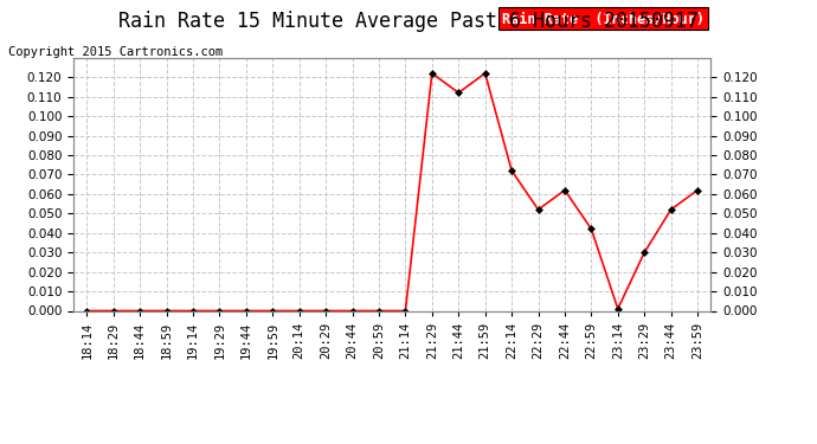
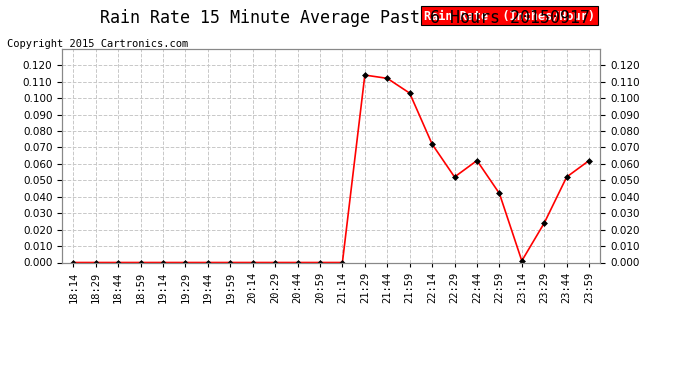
21:29: 0.122 -> 0.114
21:59: 0.122 -> 0.103
23:29: 0.030 -> 0.024
